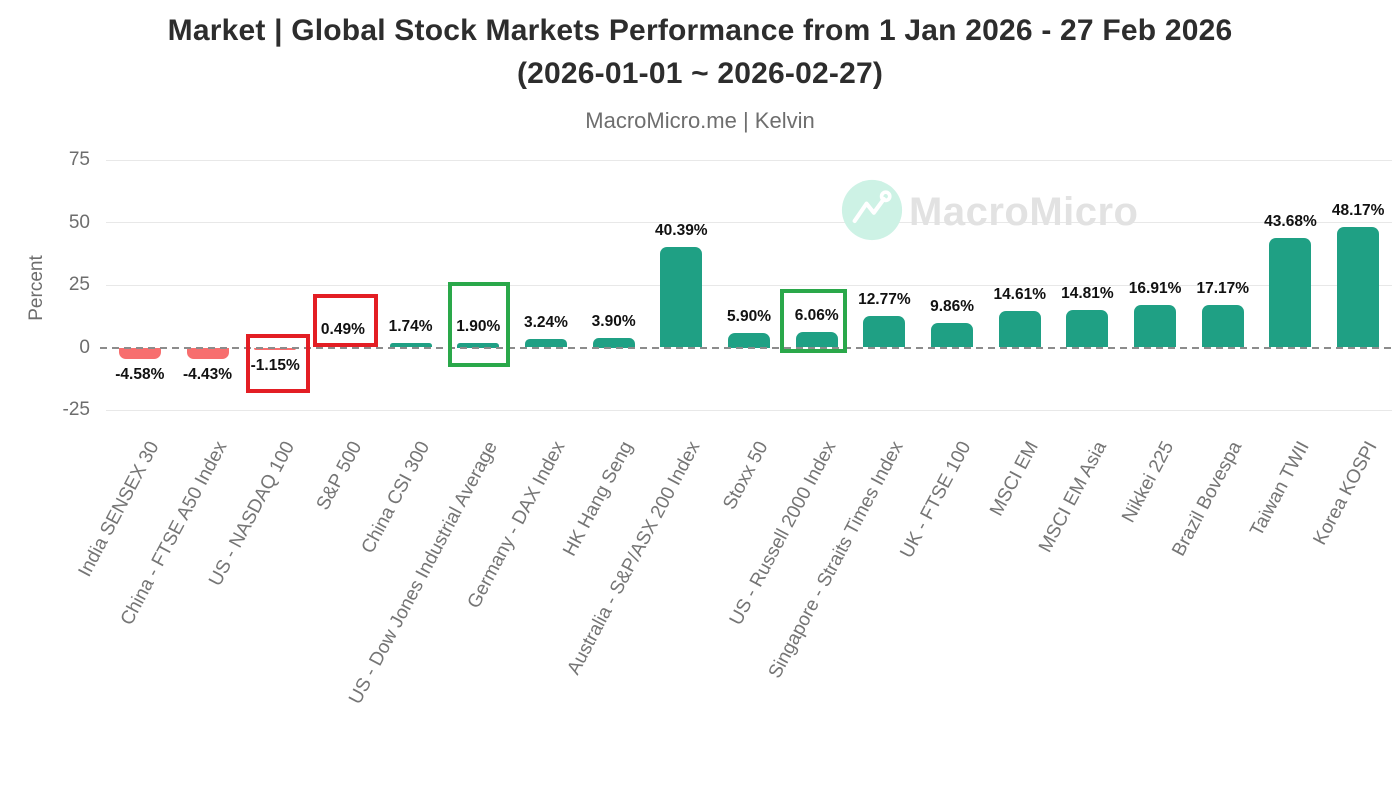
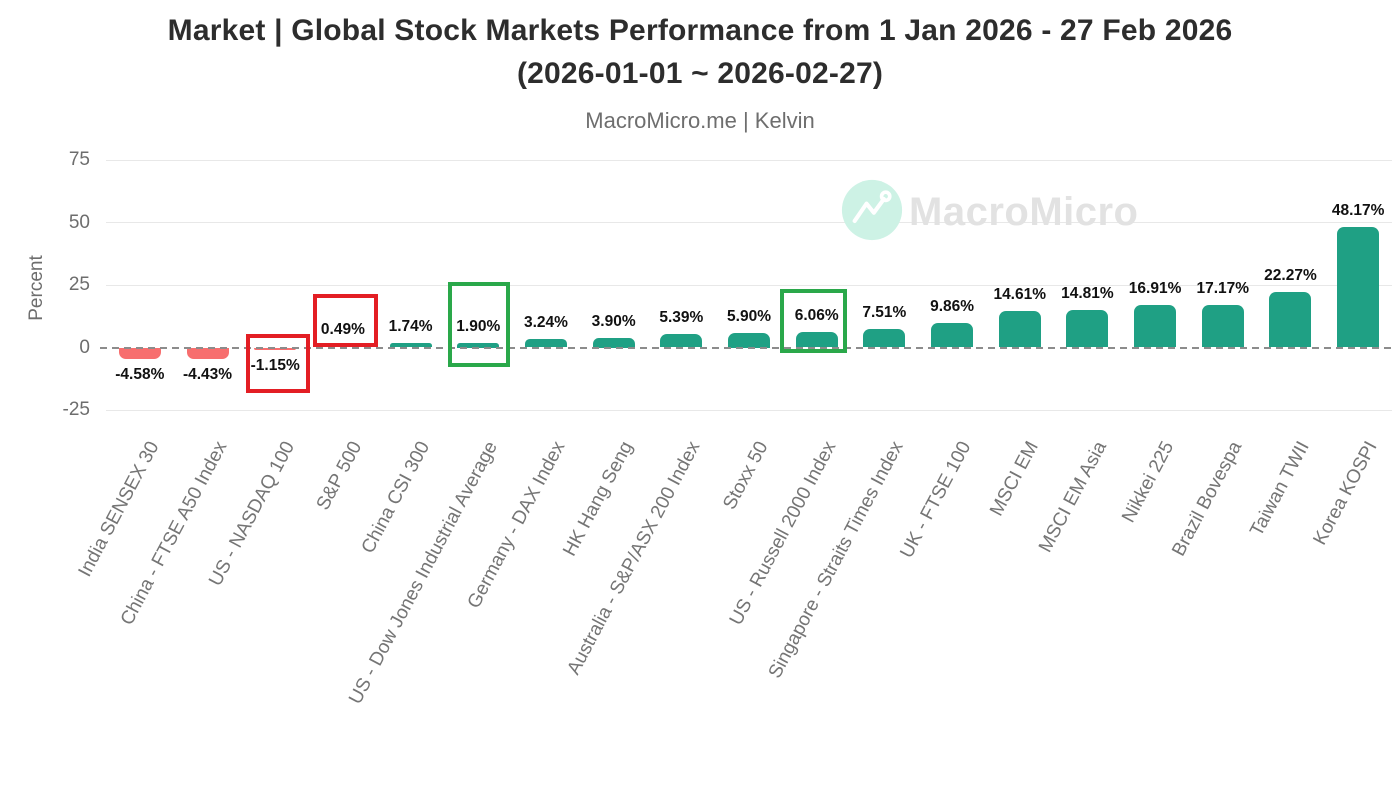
Australia - S&P/ASX 200 Index: 40.39% -> 5.39%
Singapore - Straits Times Index: 12.77% -> 7.51%
Taiwan TWII: 43.68% -> 22.27%
